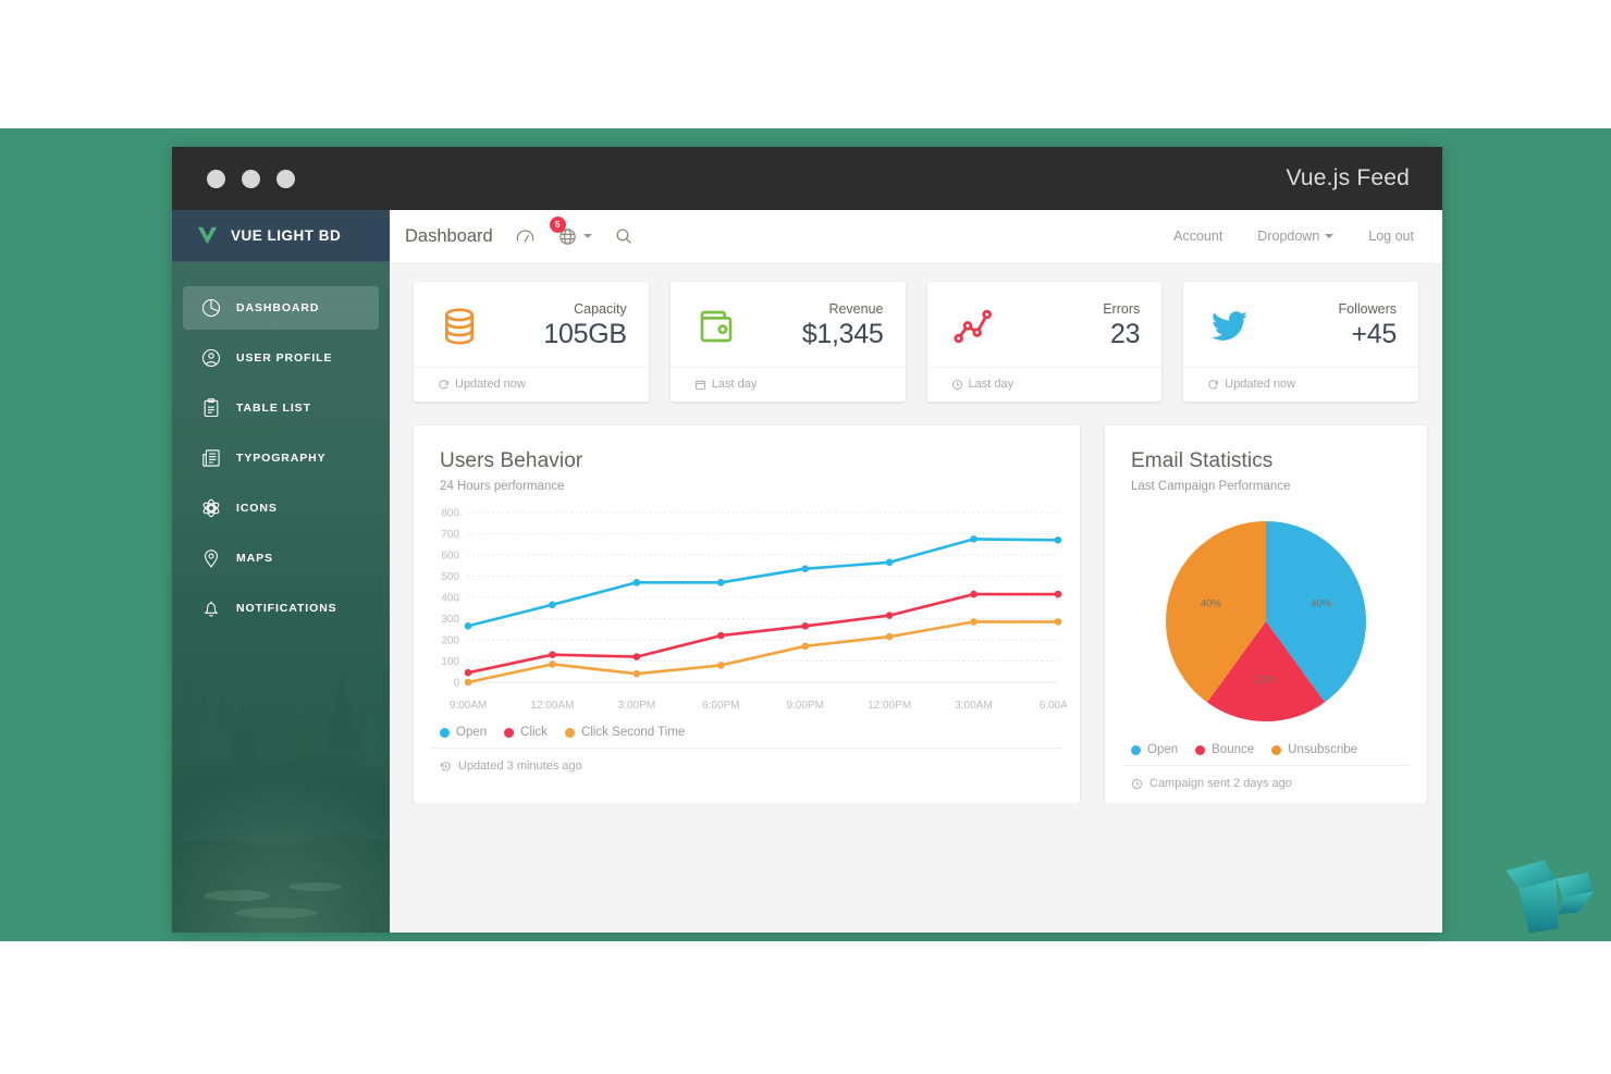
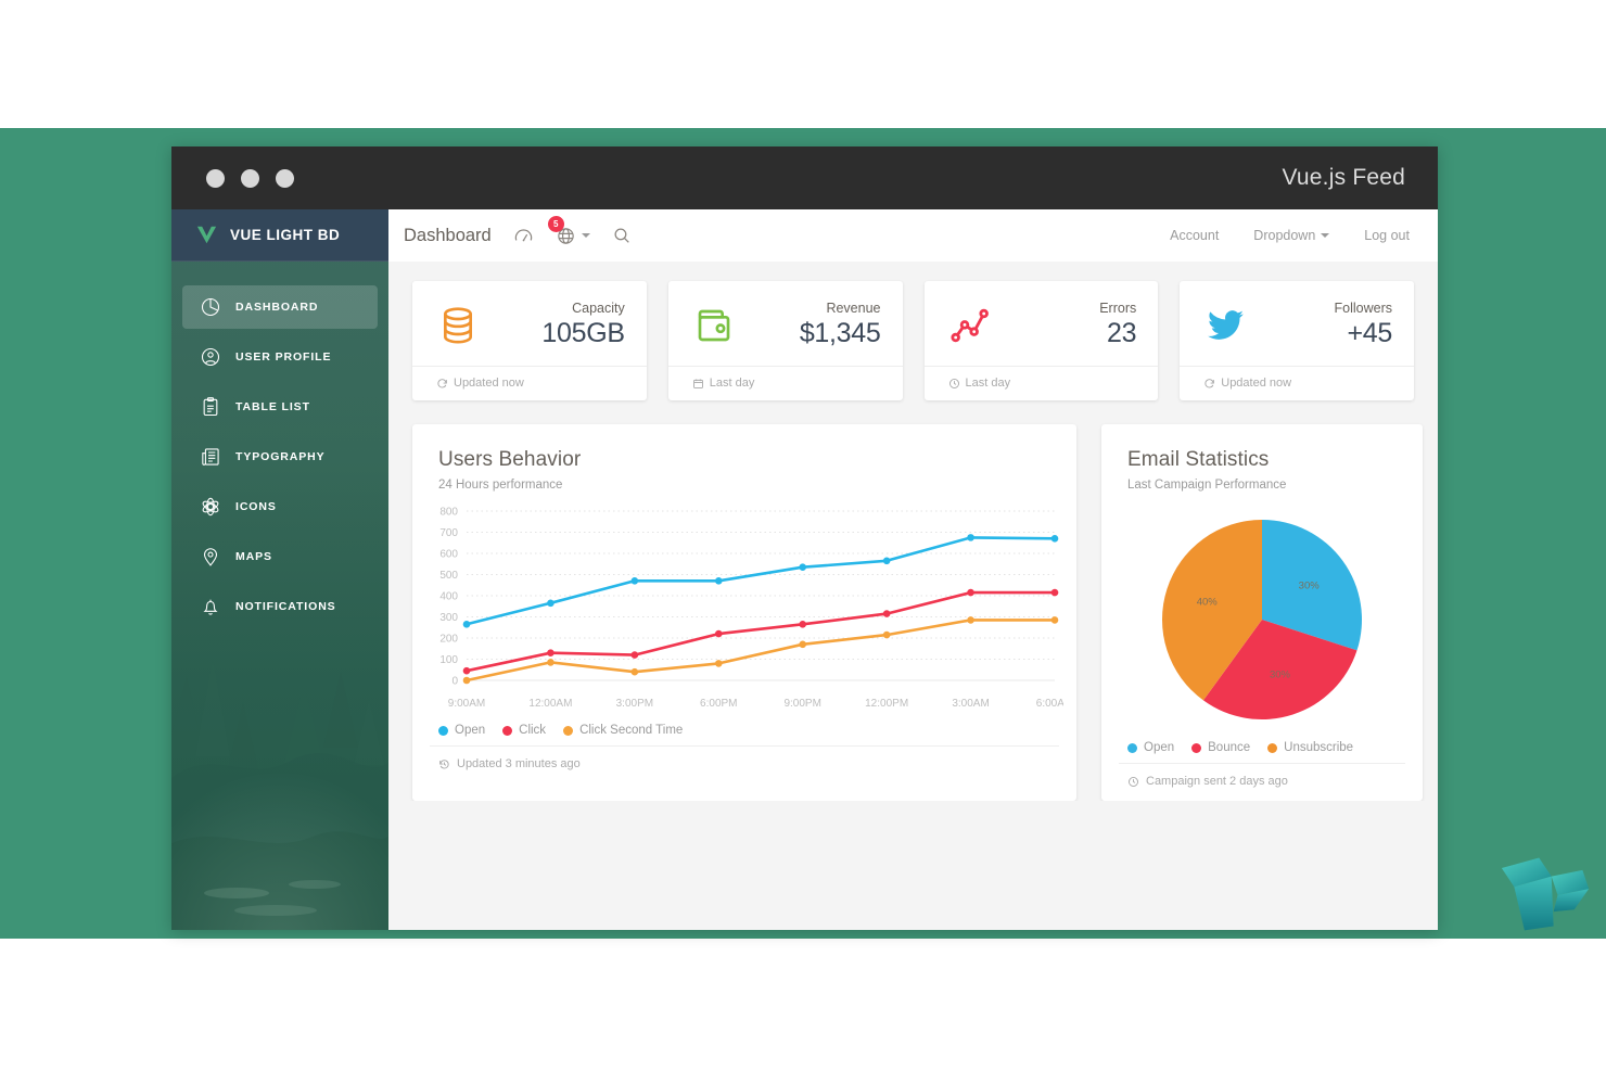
Email Statistics/Open: 40% -> 30%
Email Statistics/Bounce: 20% -> 30%
